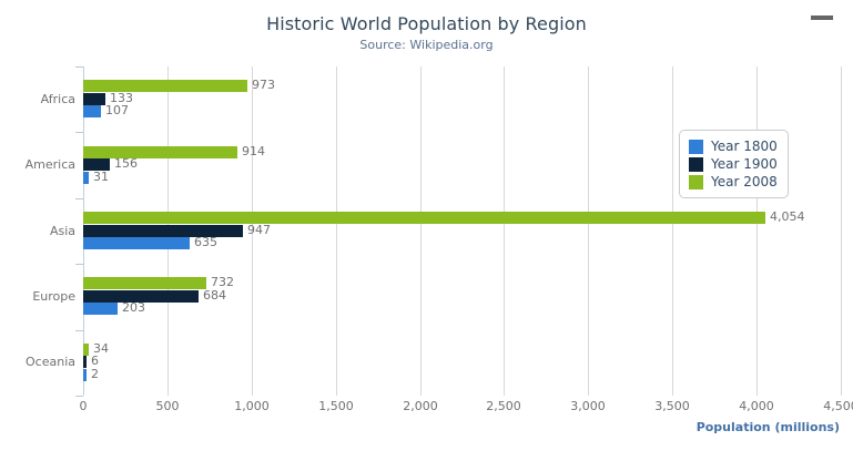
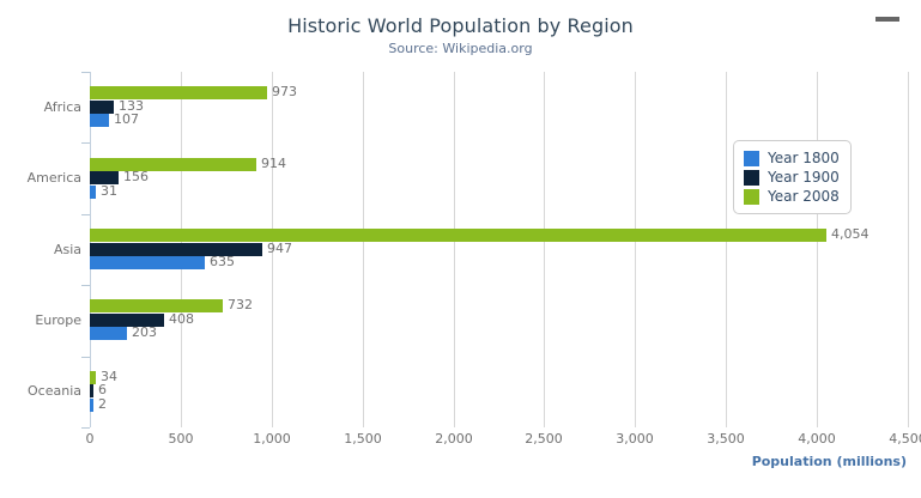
Year 1900/Europe: 684 -> 408
